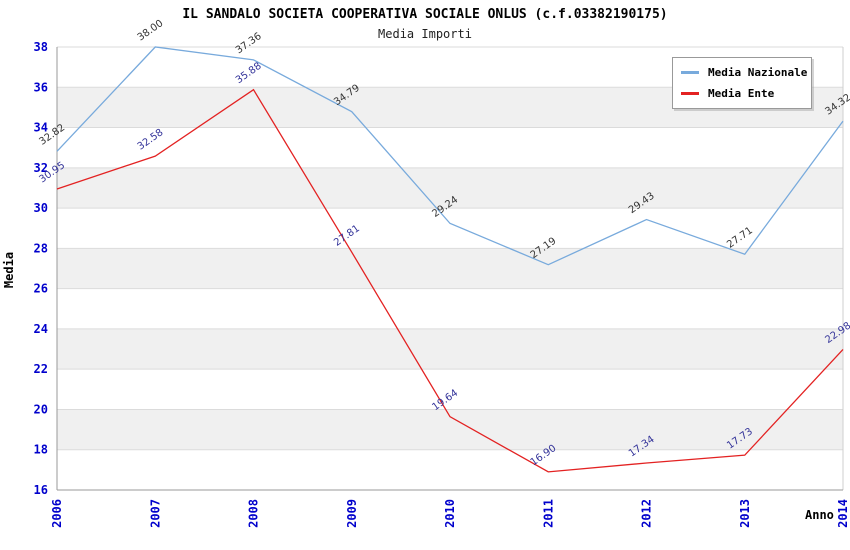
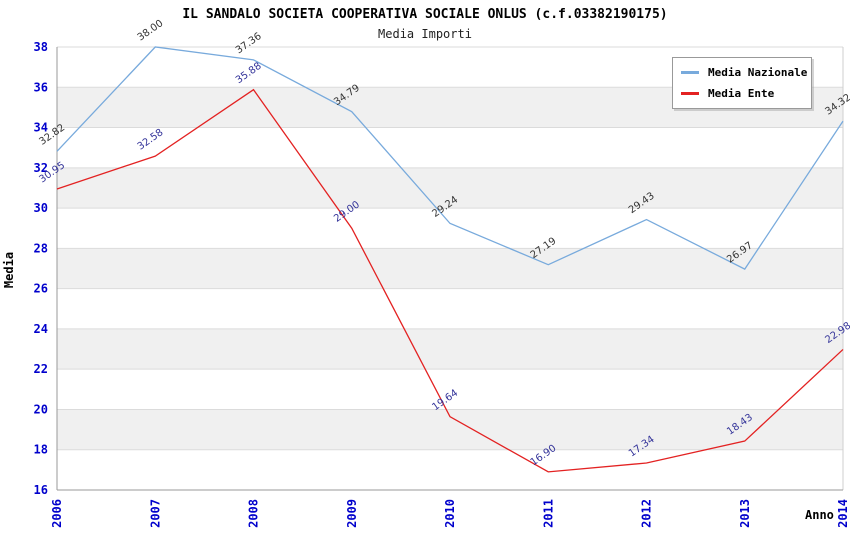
Media Ente/2009: 27.81 -> 29.00
Media Nazionale/2013: 27.71 -> 26.97
Media Ente/2013: 17.73 -> 18.43
